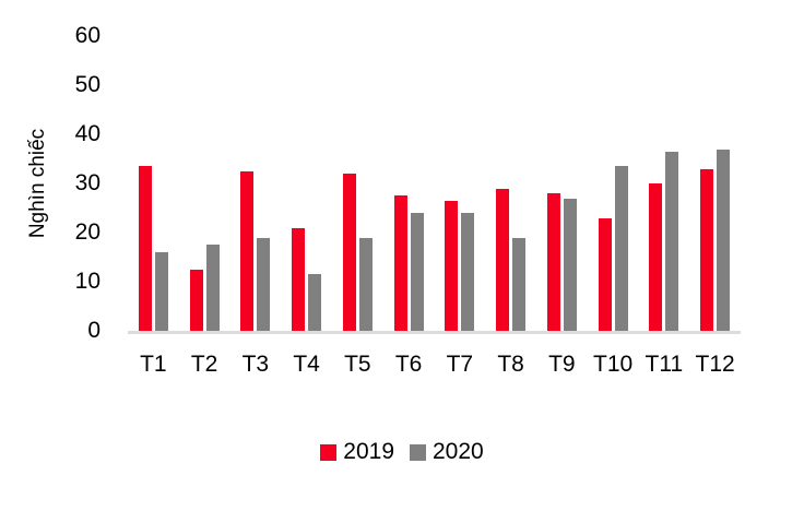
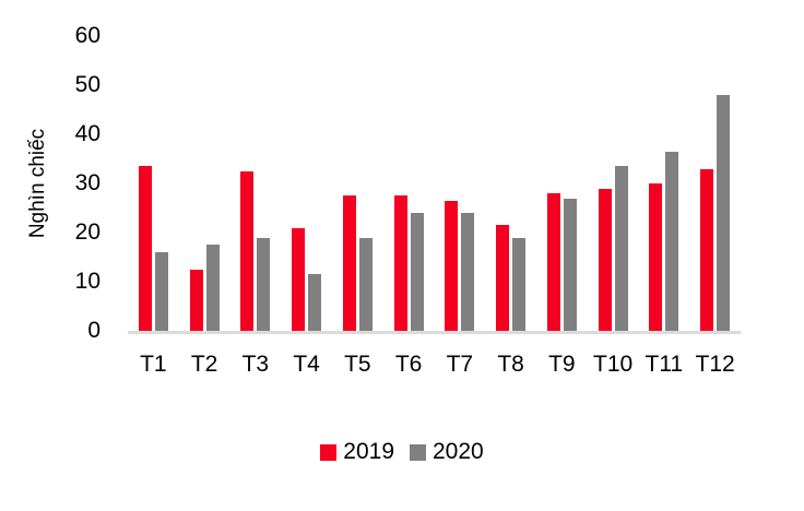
2019/T5: 32 -> 28
2019/T8: 29 -> 22
2019/T10: 23 -> 29
2020/T12: 37 -> 48
